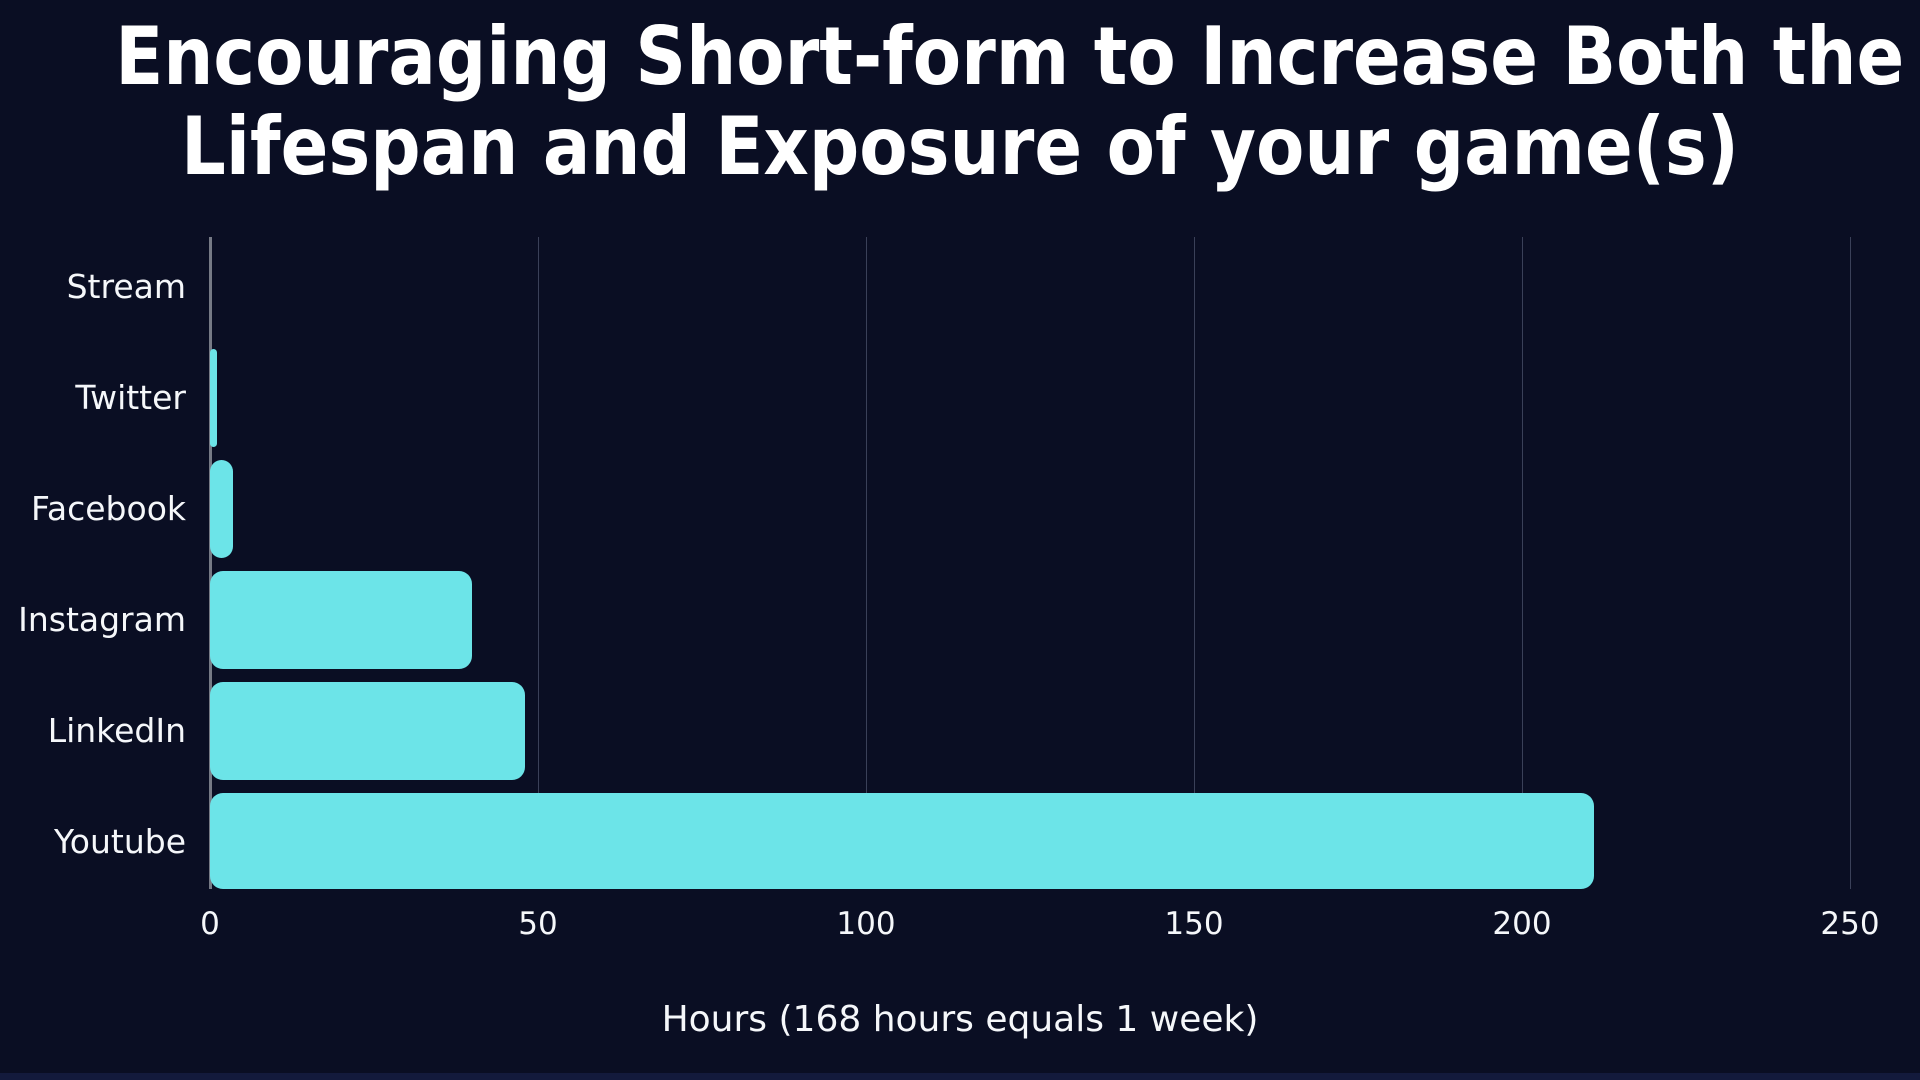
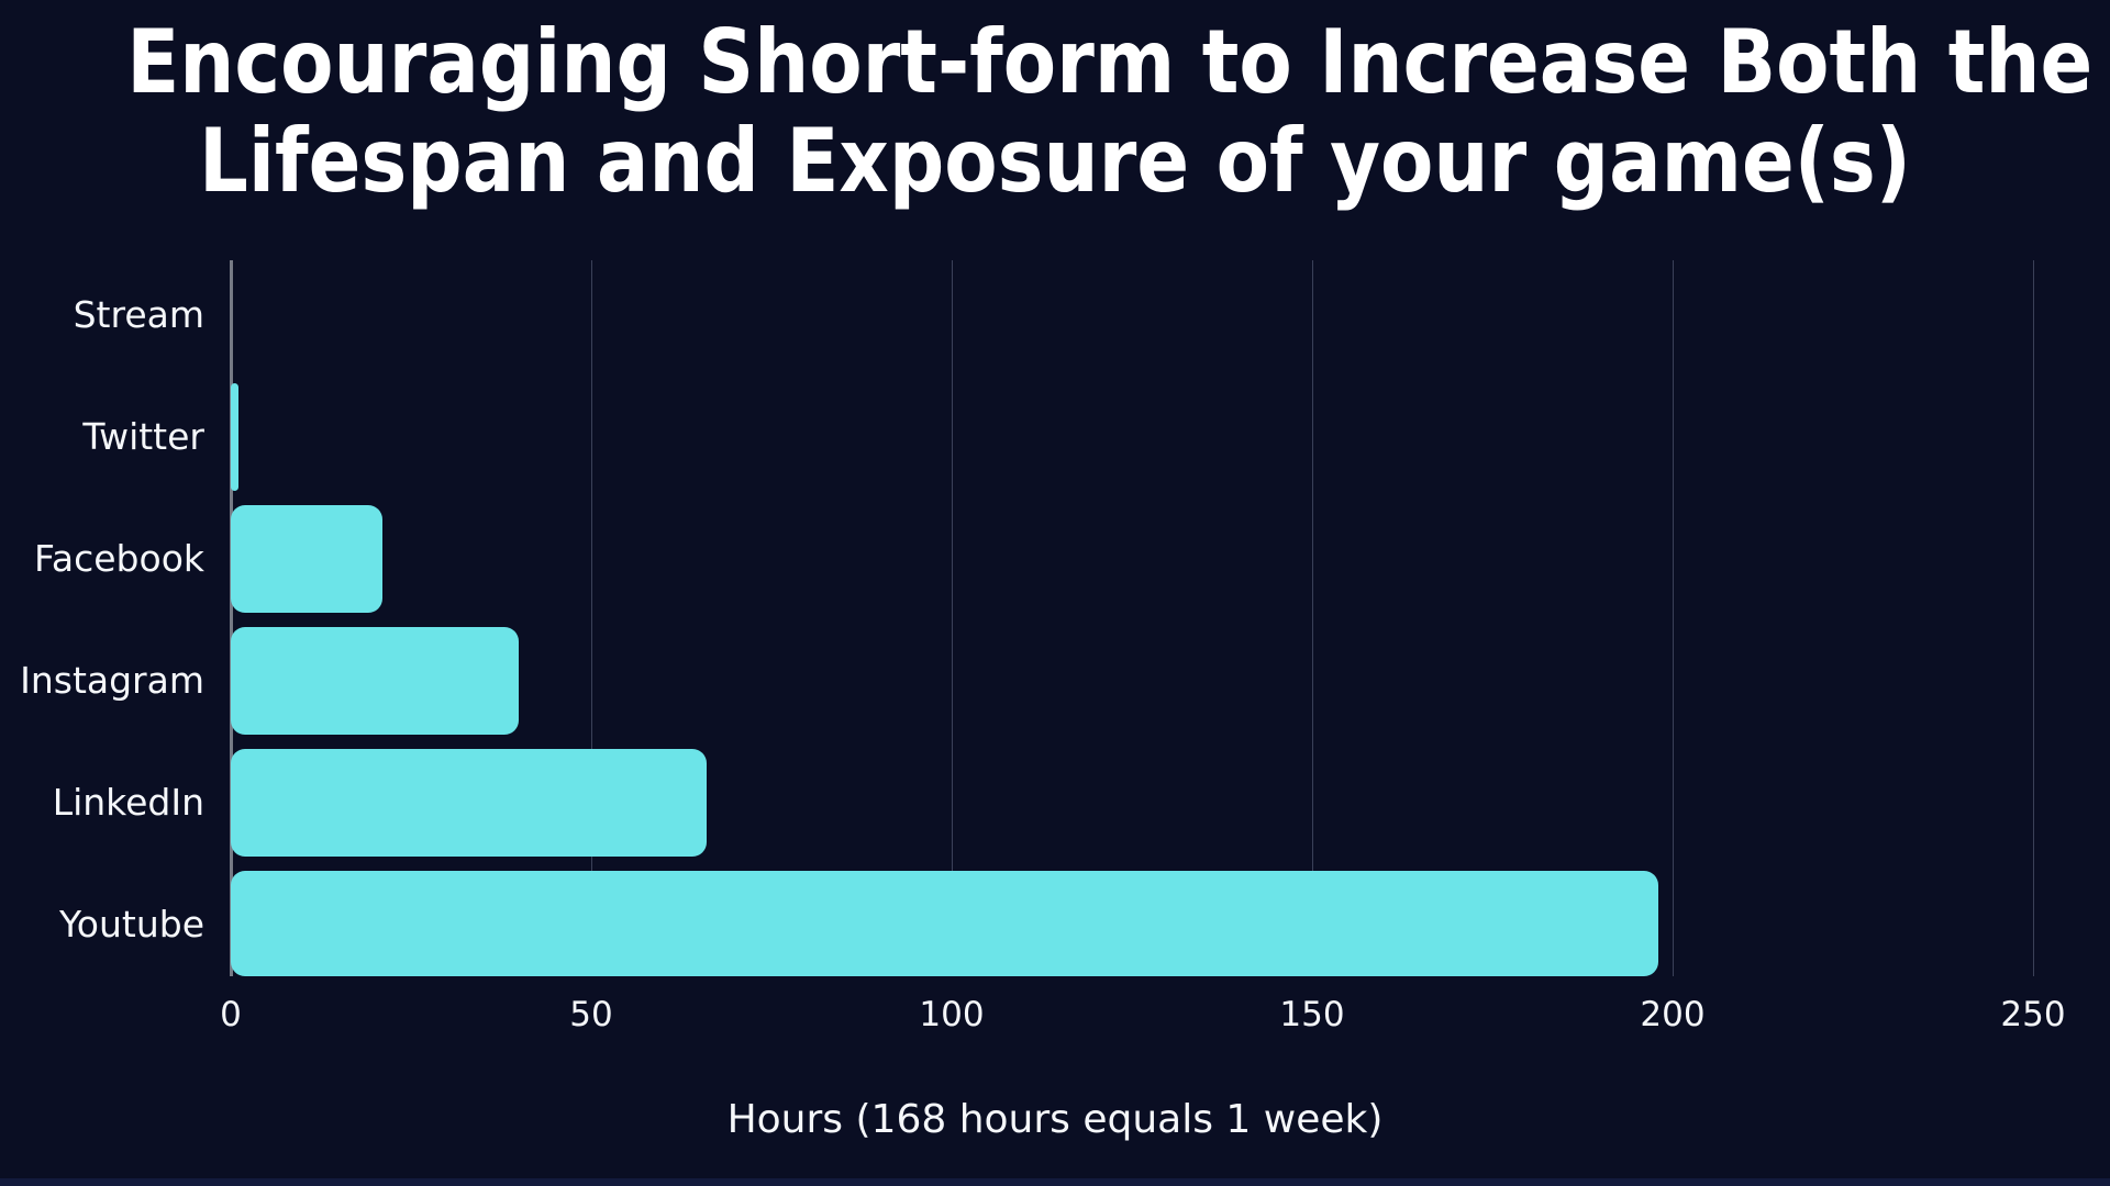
Facebook: 4 -> 21
LinkedIn: 48 -> 66
Youtube: 211 -> 198
